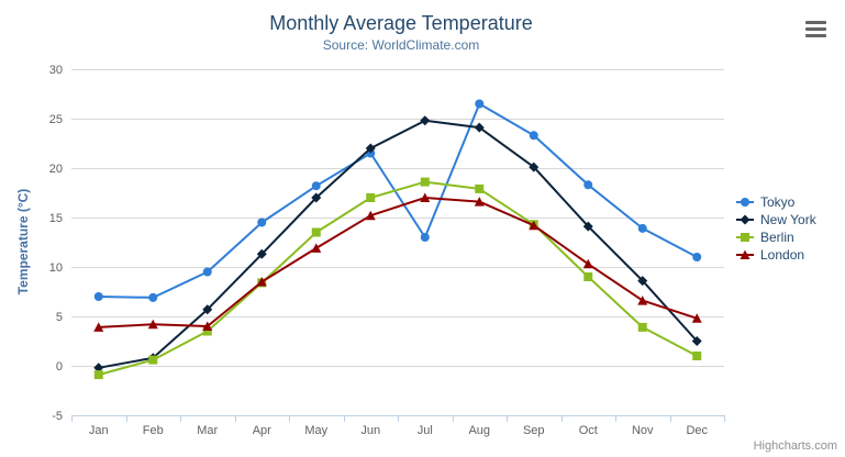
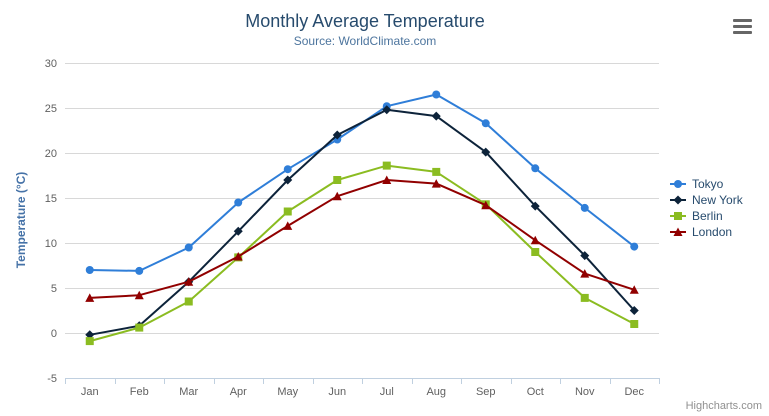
London/Mar: 4 -> 6
Tokyo/Jul: 13 -> 25
Tokyo/Dec: 11 -> 10
